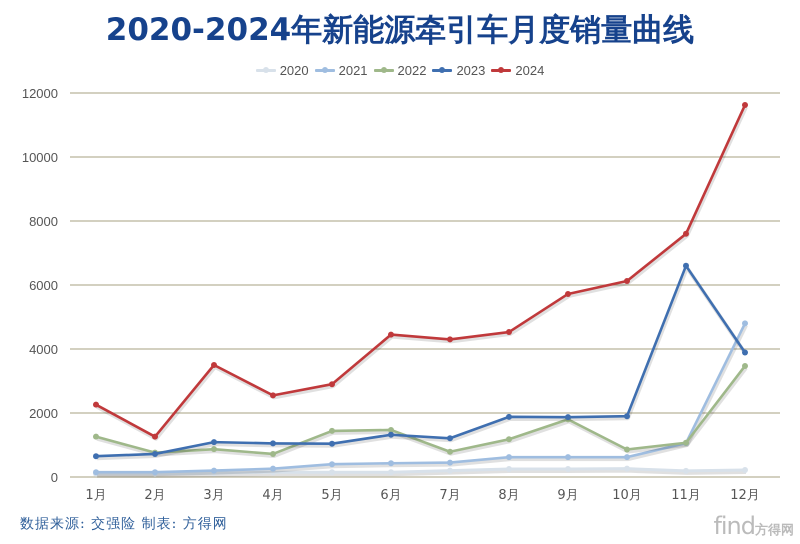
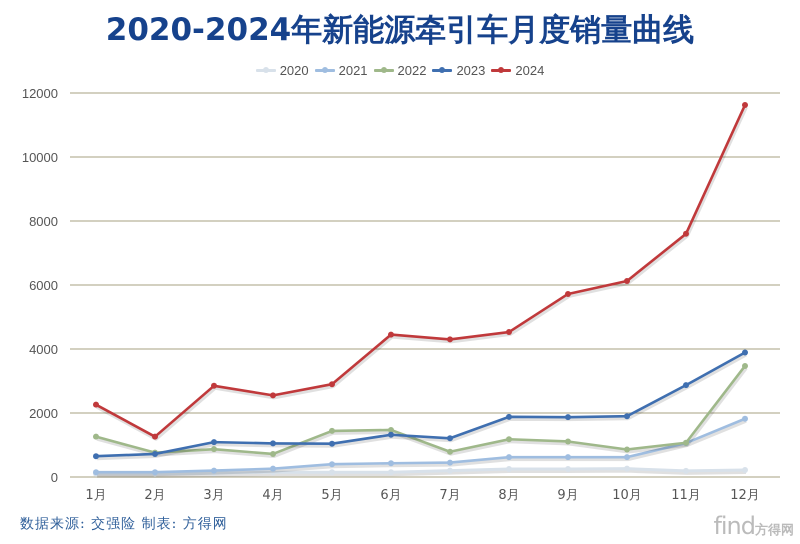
2024/3月: 3500 -> 2800
2022/9月: 1800 -> 1100
2023/11月: 6600 -> 2900
2021/12月: 4800 -> 1800
